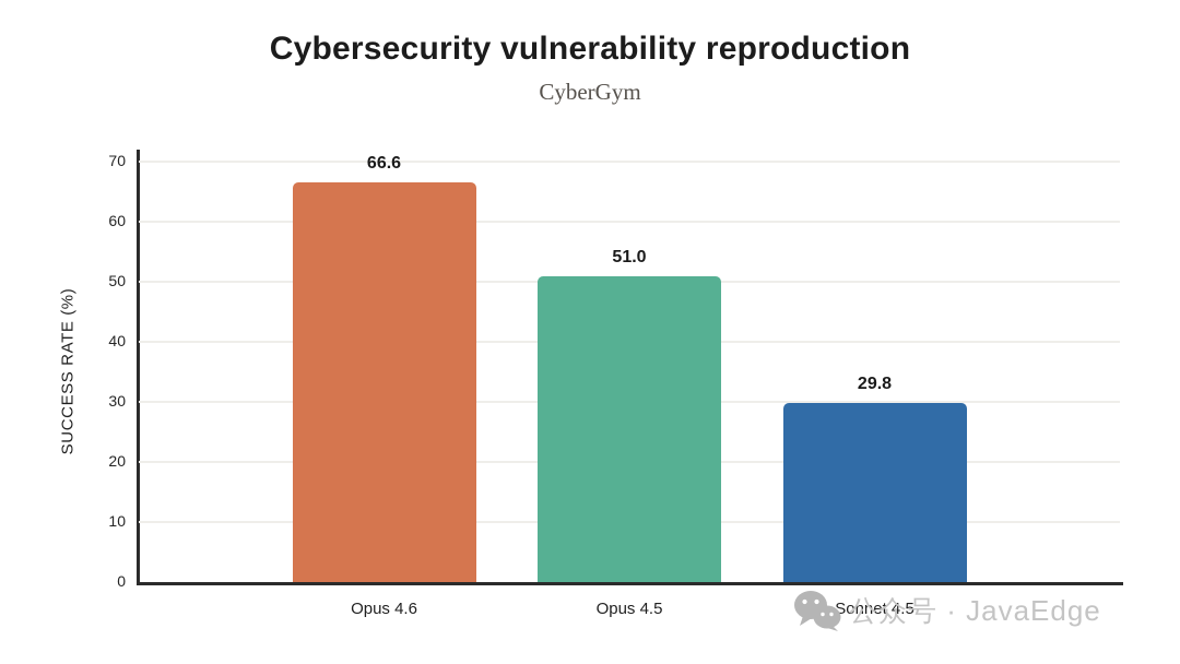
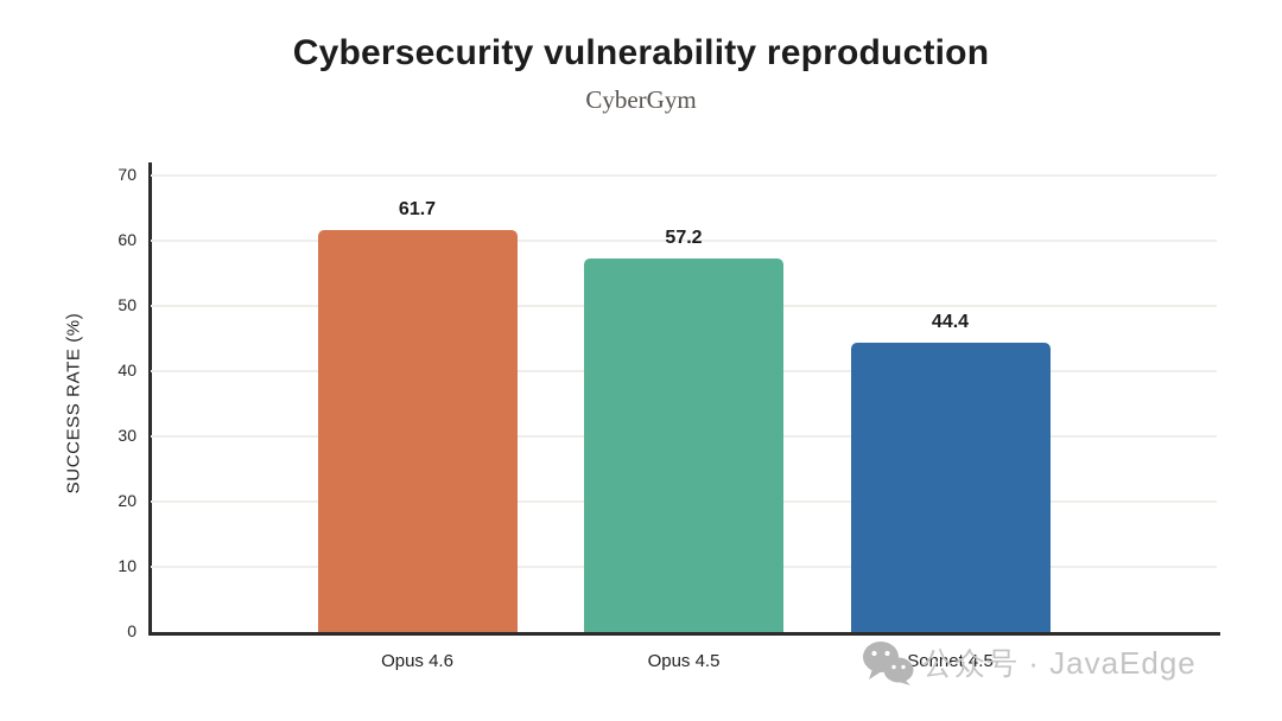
Opus 4.6: 66.6 -> 61.7
Opus 4.5: 51.0 -> 57.2
Sonnet 4.5: 29.8 -> 44.4
